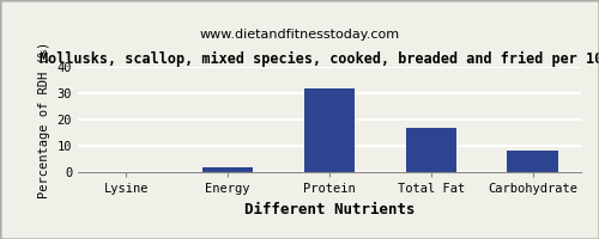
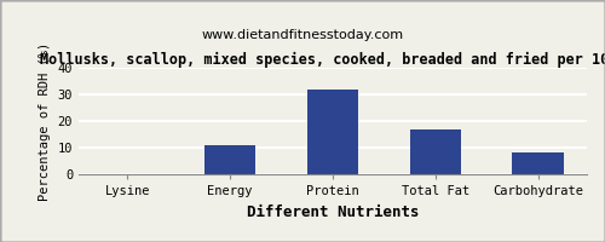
Energy: 2 -> 11
